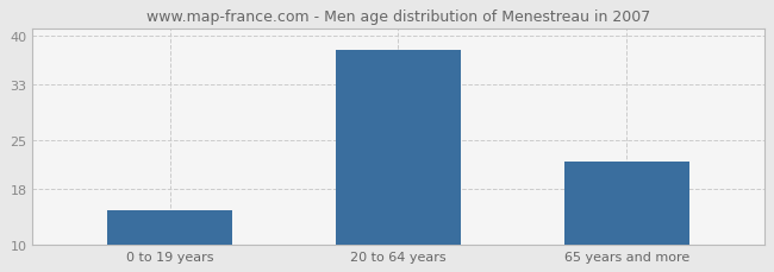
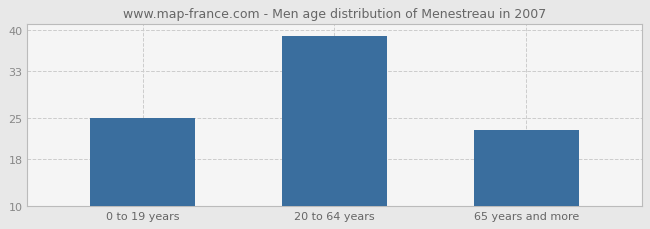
0 to 19 years: 15 -> 25
20 to 64 years: 38 -> 39
65 years and more: 22 -> 23
